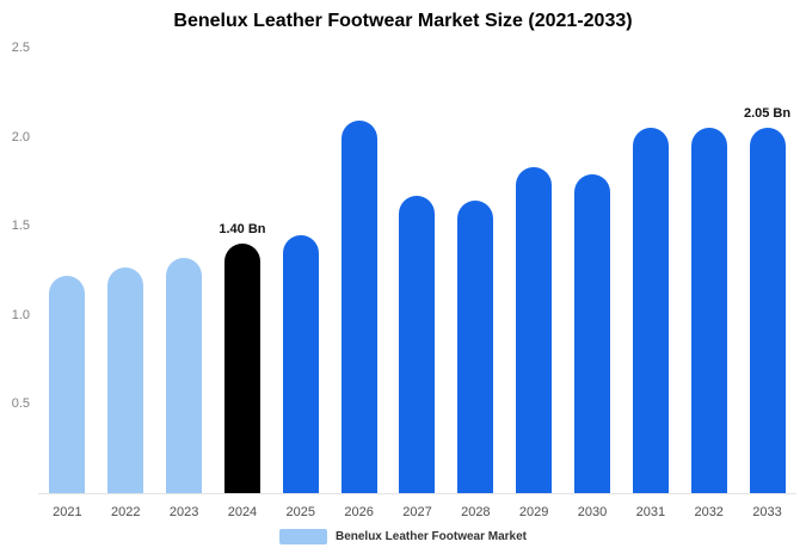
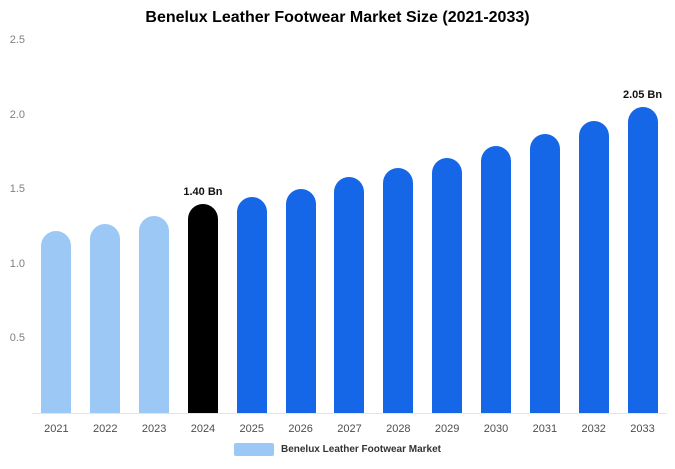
2026: 2.09 -> 1.50
2027: 1.67 -> 1.58
2029: 1.83 -> 1.71
2031: 2.05 -> 1.87
2032: 2.05 -> 1.96
